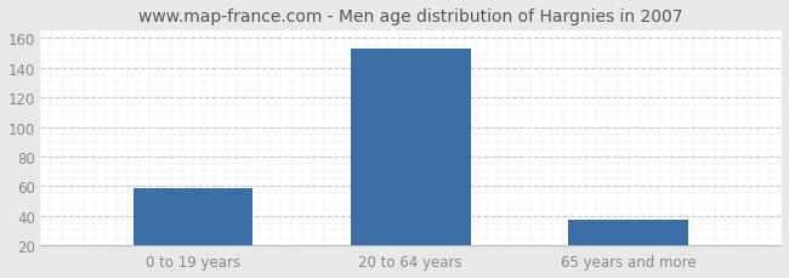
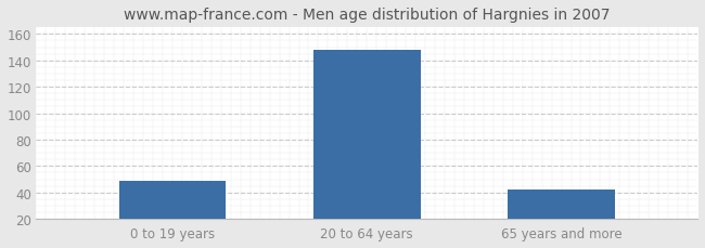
0 to 19 years: 59 -> 49
20 to 64 years: 153 -> 148
65 years and more: 37 -> 42
